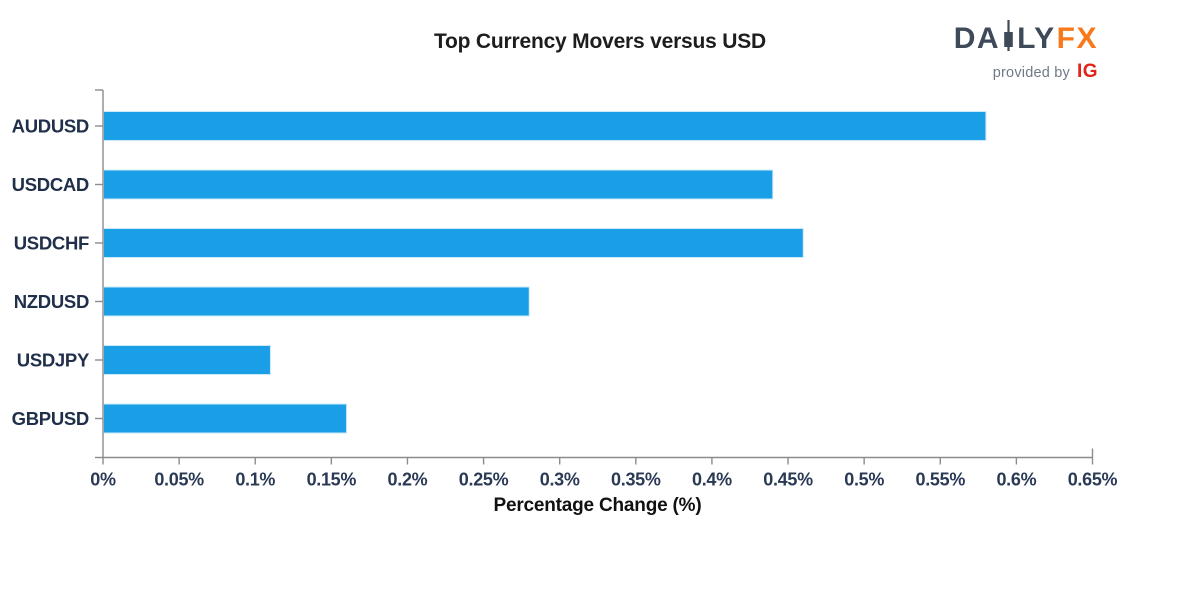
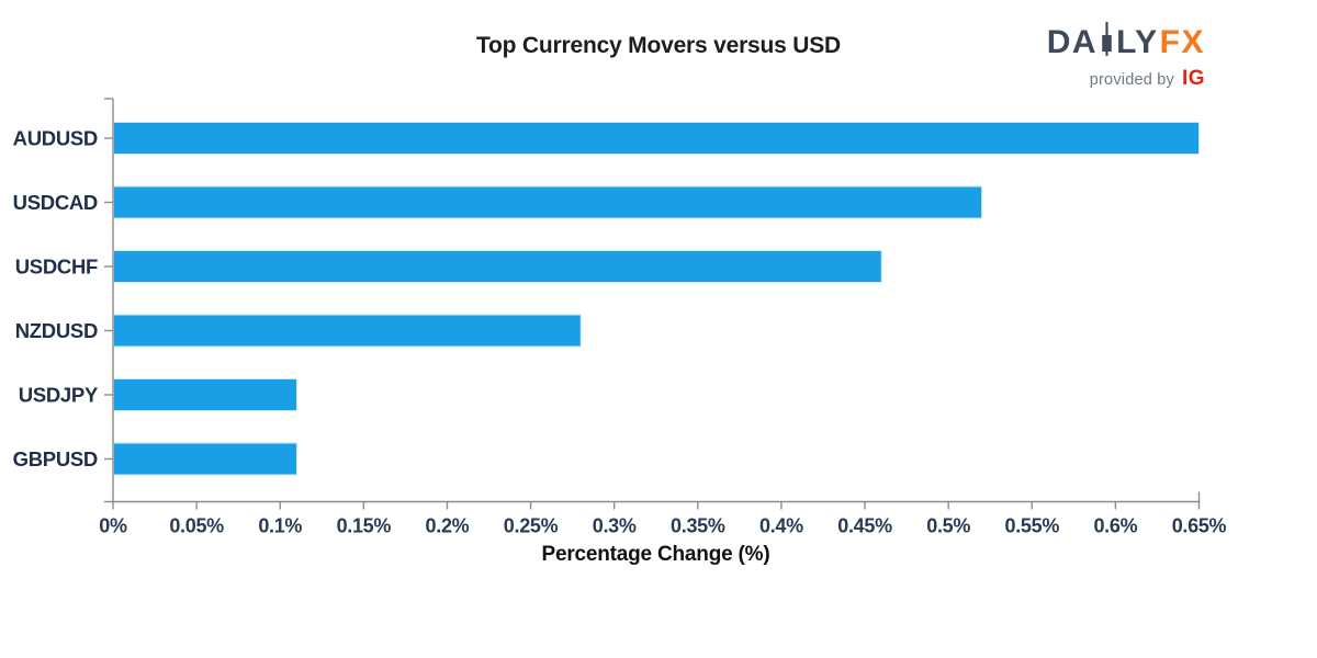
AUDUSD: 0.58% -> 0.65%
USDCAD: 0.44% -> 0.52%
GBPUSD: 0.16% -> 0.11%
